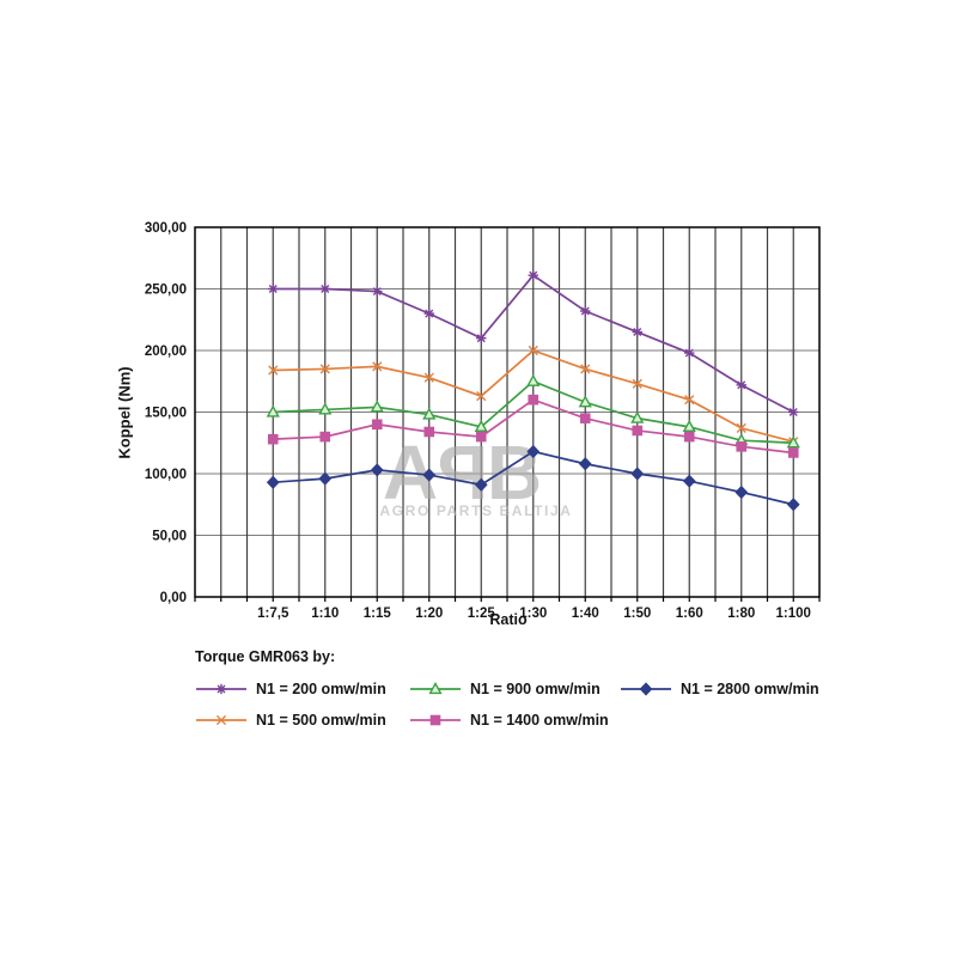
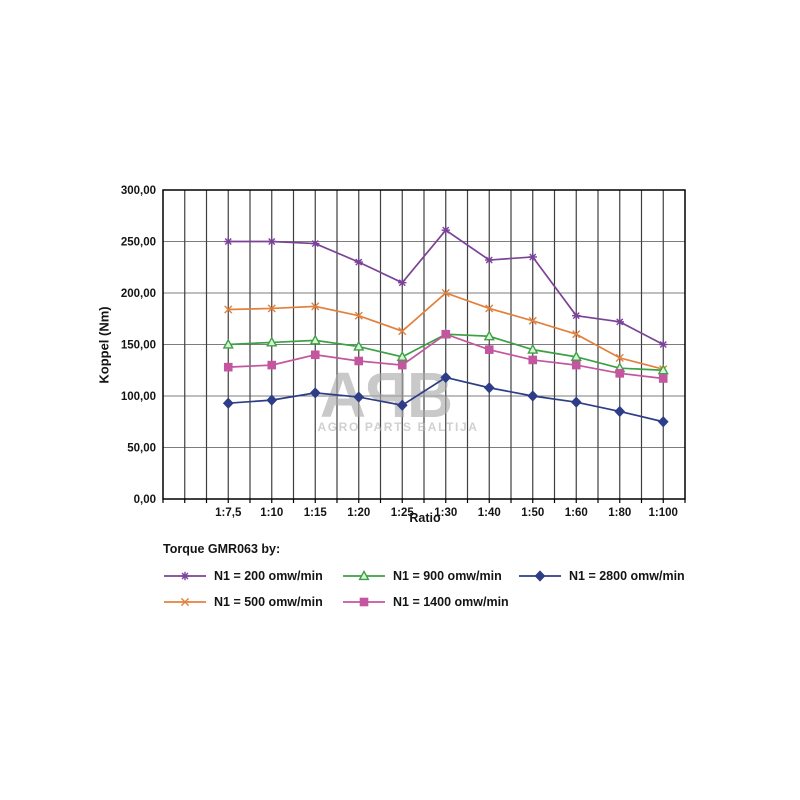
N1 = 900 omw/min/1:30: 175 -> 160
N1 = 200 omw/min/1:50: 215 -> 235
N1 = 200 omw/min/1:60: 198 -> 178
